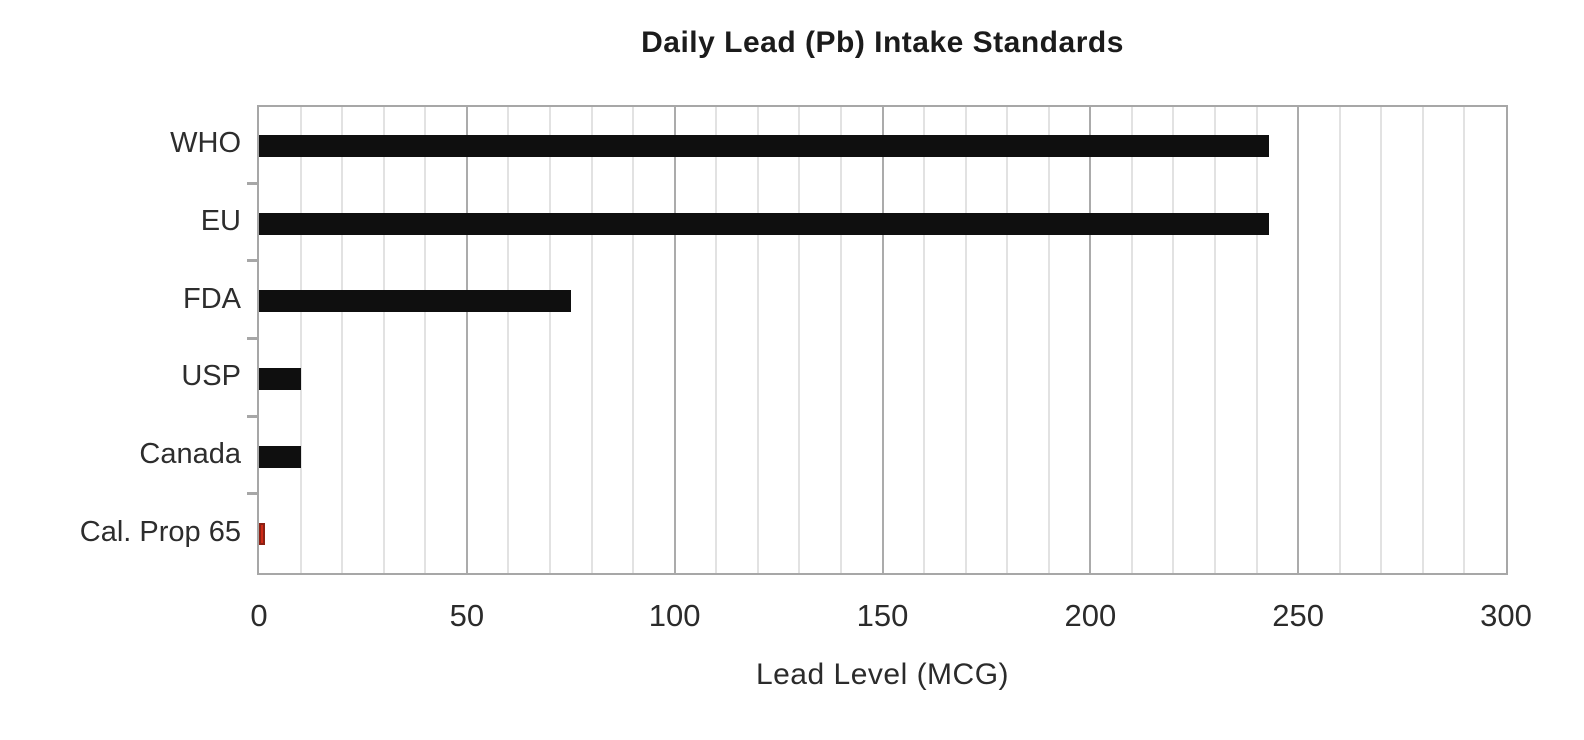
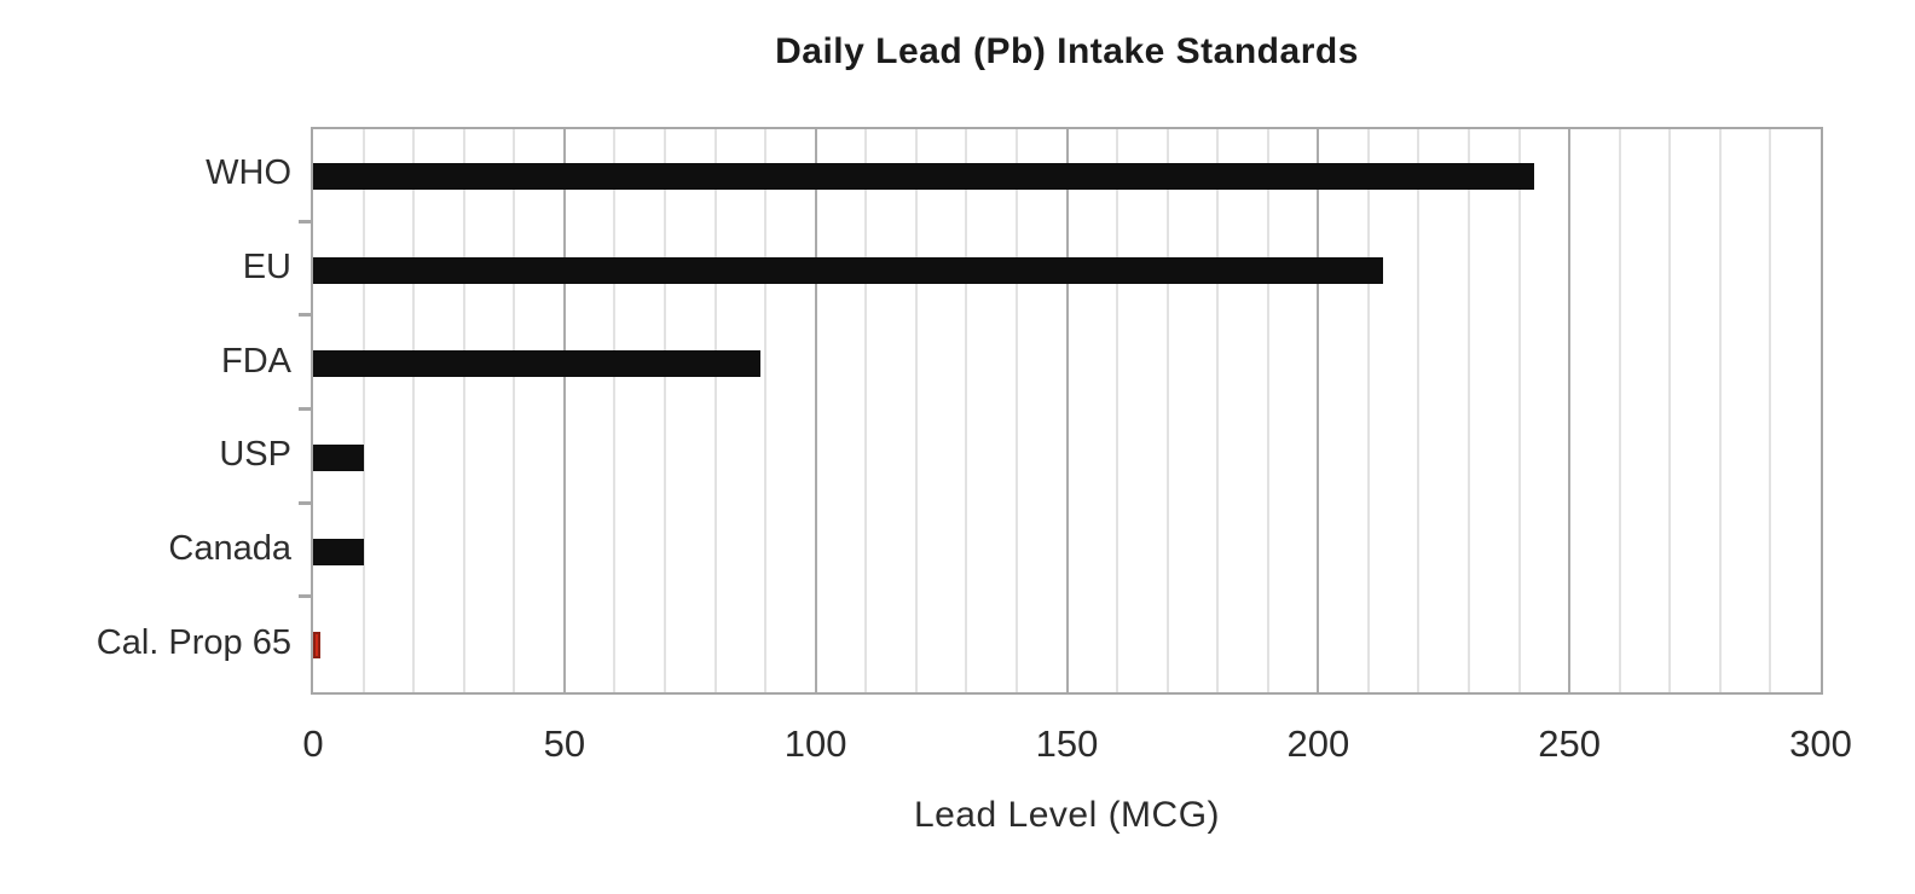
EU: 243 -> 213
FDA: 75 -> 89
